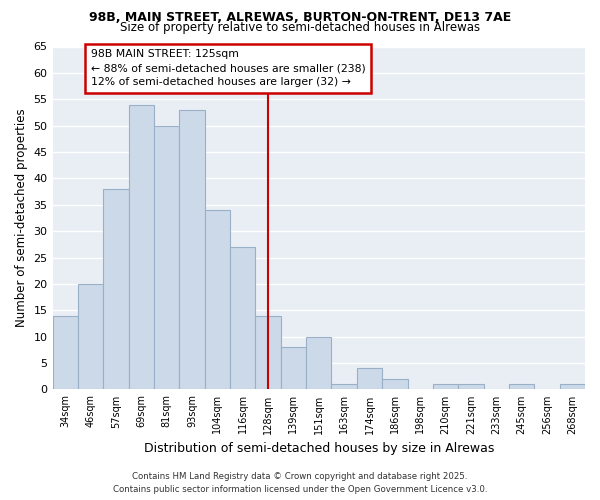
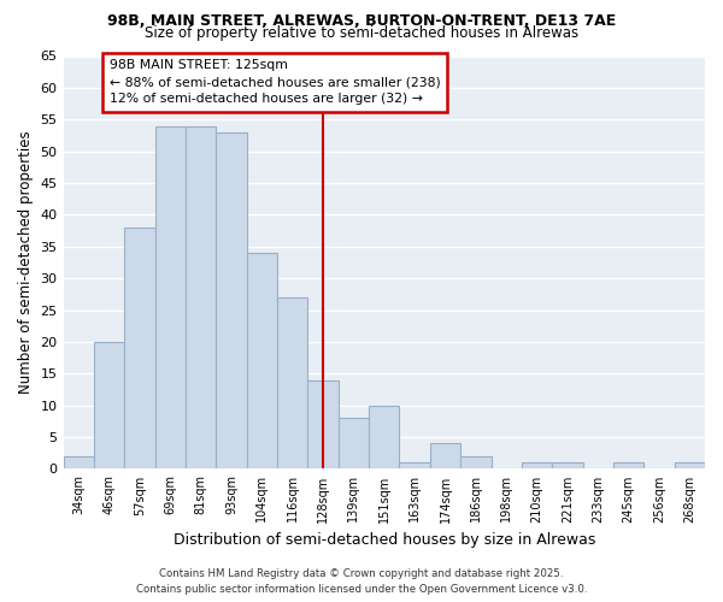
34sqm: 14 -> 2
81sqm: 50 -> 54
